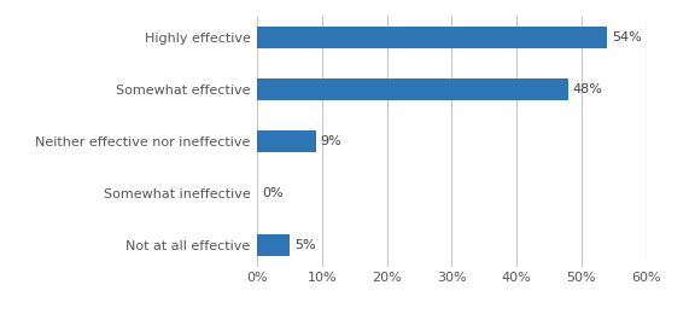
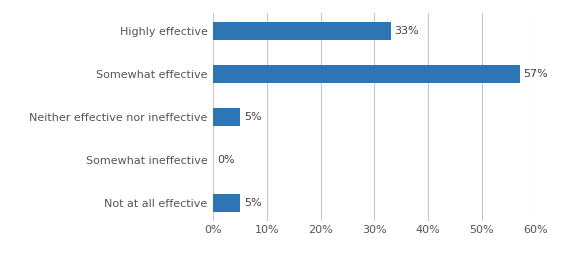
Highly effective: 54% -> 33%
Somewhat effective: 48% -> 57%
Neither effective nor ineffective: 9% -> 5%
